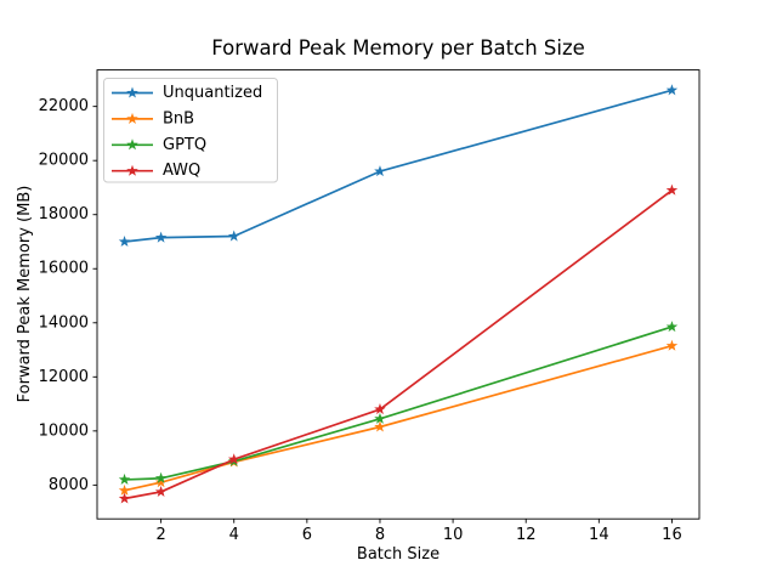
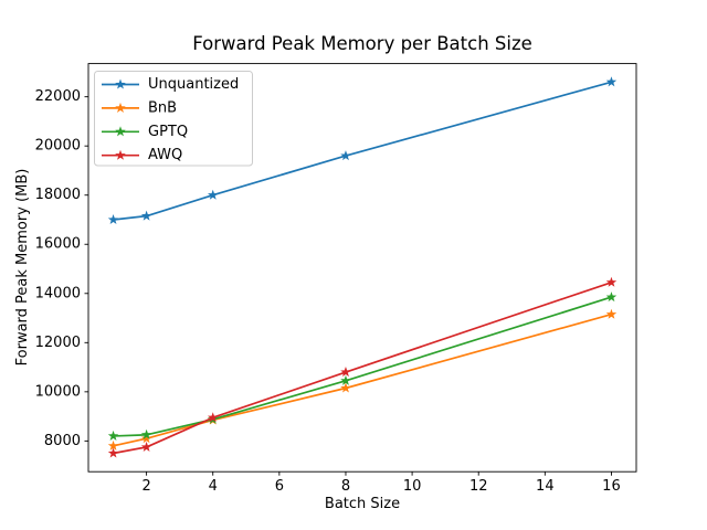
Unquantized/4: 17200 -> 18000
AWQ/16: 18900 -> 14400
